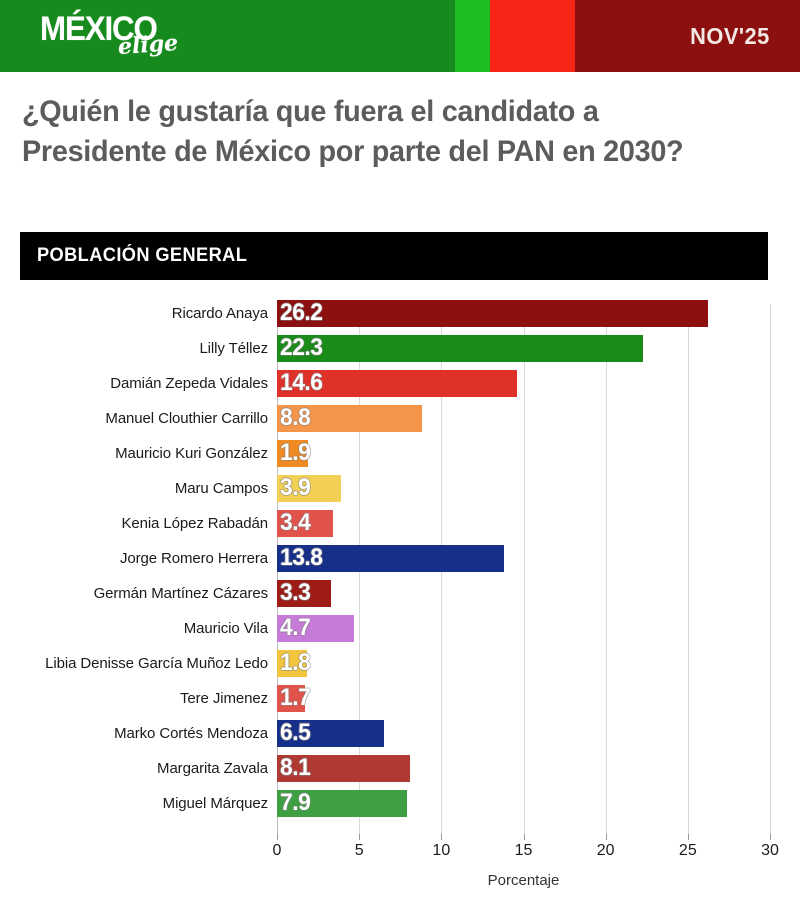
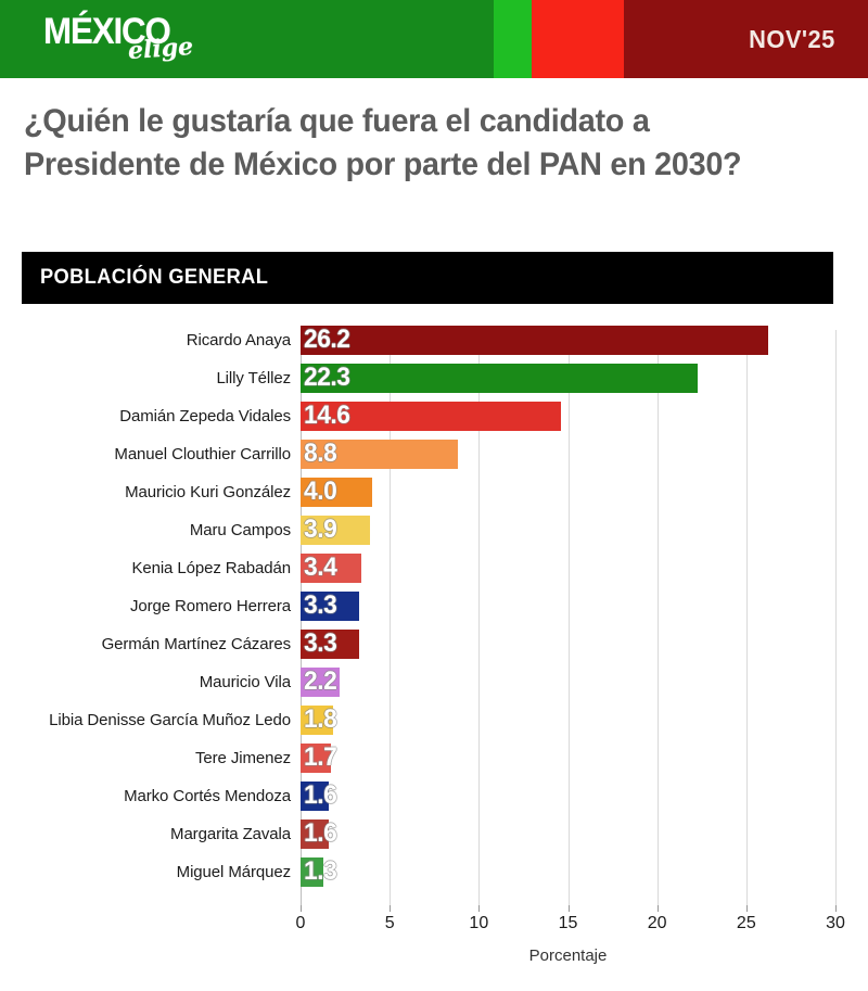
Mauricio Kuri González: 1.9 -> 4.0
Jorge Romero Herrera: 13.8 -> 3.3
Mauricio Vila: 4.7 -> 2.2
Marko Cortés Mendoza: 6.5 -> 1.6
Margarita Zavala: 8.1 -> 1.6
Miguel Márquez: 7.9 -> 1.3
